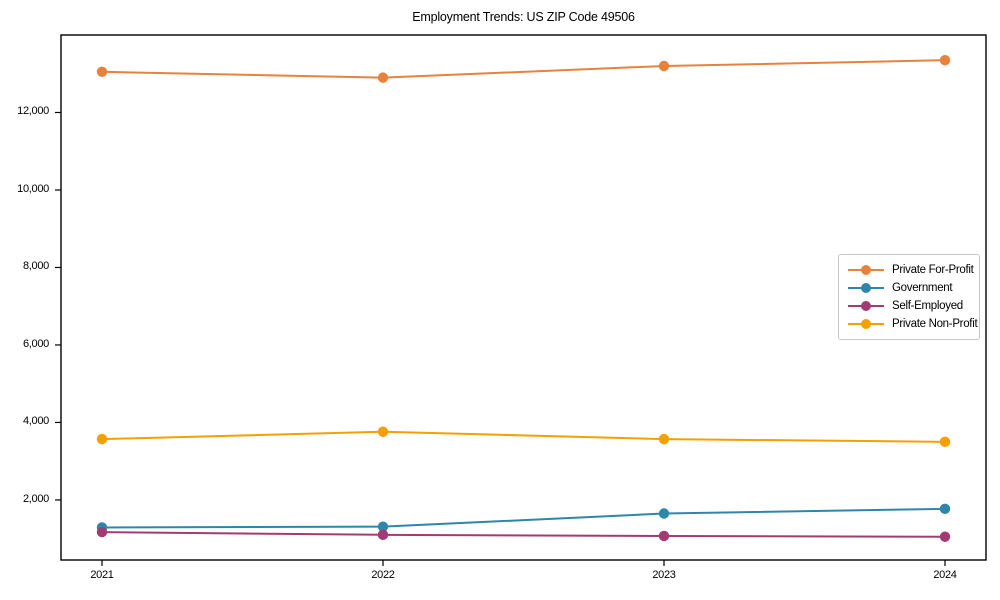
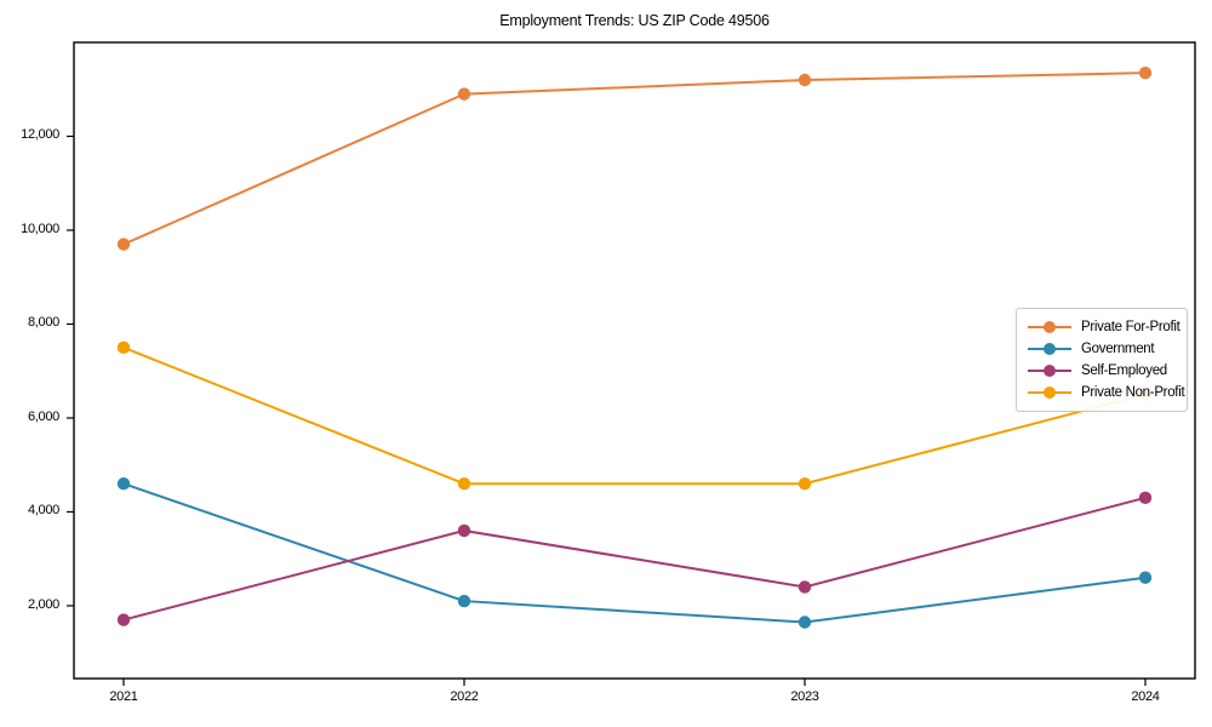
Private For-Profit/2021: 13000 -> 9700
Government/2021: 1300 -> 4600
Self-Employed/2021: 1200 -> 1700
Private Non-Profit/2021: 3600 -> 7500
Government/2022: 1300 -> 2100
Self-Employed/2022: 1100 -> 3600
Private Non-Profit/2022: 3800 -> 4600
Self-Employed/2023: 1100 -> 2400
Private Non-Profit/2023: 3600 -> 4600
Government/2024: 1800 -> 2600
Self-Employed/2024: 1000 -> 4300
Private Non-Profit/2024: 3500 -> 6500
